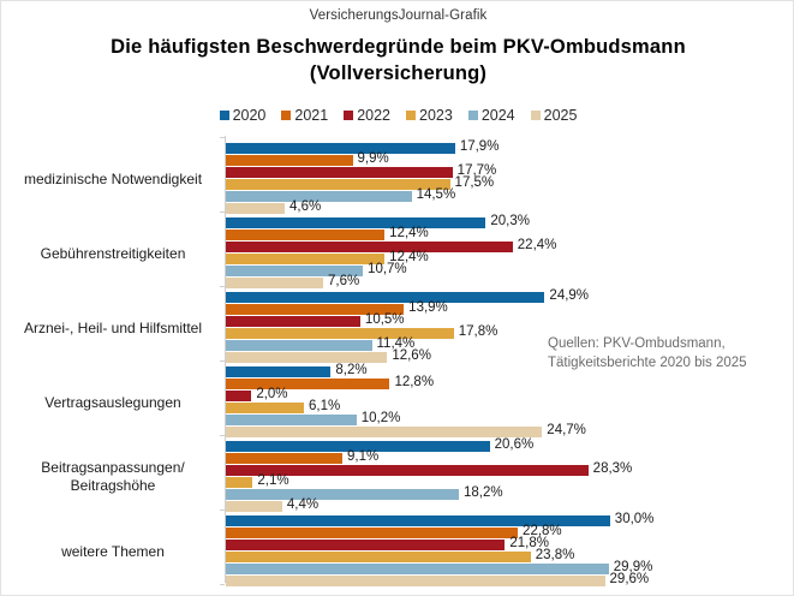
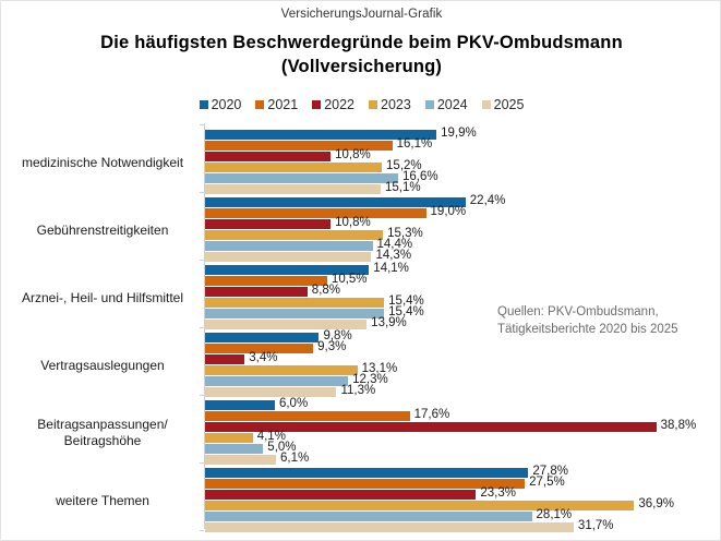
2020/medizinische Notwendigkeit: 17,9% -> 19,9%
2021/medizinische Notwendigkeit: 9,9% -> 16,1%
2022/medizinische Notwendigkeit: 17,7% -> 10,8%
2023/medizinische Notwendigkeit: 17,5% -> 15,2%
2024/medizinische Notwendigkeit: 14,5% -> 16,6%
2025/medizinische Notwendigkeit: 4,6% -> 15,1%
2020/Gebührenstreitigkeiten: 20,3% -> 22,4%
2021/Gebührenstreitigkeiten: 12,4% -> 19,0%
2022/Gebührenstreitigkeiten: 22,4% -> 10,8%
2023/Gebührenstreitigkeiten: 12,4% -> 15,3%
2024/Gebührenstreitigkeiten: 10,7% -> 14,4%
2025/Gebührenstreitigkeiten: 7,6% -> 14,3%
2020/Arznei-, Heil- und Hilfsmittel: 24,9% -> 14,1%
2021/Arznei-, Heil- und Hilfsmittel: 13,9% -> 10,5%
2022/Arznei-, Heil- und Hilfsmittel: 10,5% -> 8,8%
2023/Arznei-, Heil- und Hilfsmittel: 17,8% -> 15,4%
2024/Arznei-, Heil- und Hilfsmittel: 11,4% -> 15,4%
2025/Arznei-, Heil- und Hilfsmittel: 12,6% -> 13,9%
2020/Vertragsauslegungen: 8,2% -> 9,8%
2021/Vertragsauslegungen: 12,8% -> 9,3%
2022/Vertragsauslegungen: 2,0% -> 3,4%
2023/Vertragsauslegungen: 6,1% -> 13,1%
2024/Vertragsauslegungen: 10,2% -> 12,3%
2025/Vertragsauslegungen: 24,7% -> 11,3%
2020/Beitragsanpassungen/ Beitragshöhe: 20,6% -> 6,0%
2021/Beitragsanpassungen/ Beitragshöhe: 9,1% -> 17,6%
2022/Beitragsanpassungen/ Beitragshöhe: 28,3% -> 38,8%
2023/Beitragsanpassungen/ Beitragshöhe: 2,1% -> 4,1%
2024/Beitragsanpassungen/ Beitragshöhe: 18,2% -> 5,0%
2025/Beitragsanpassungen/ Beitragshöhe: 4,4% -> 6,1%
2020/weitere Themen: 30,0% -> 27,8%
2021/weitere Themen: 22,8% -> 27,5%
2022/weitere Themen: 21,8% -> 23,3%
2023/weitere Themen: 23,8% -> 36,9%
2024/weitere Themen: 29,9% -> 28,1%
2025/weitere Themen: 29,6% -> 31,7%
